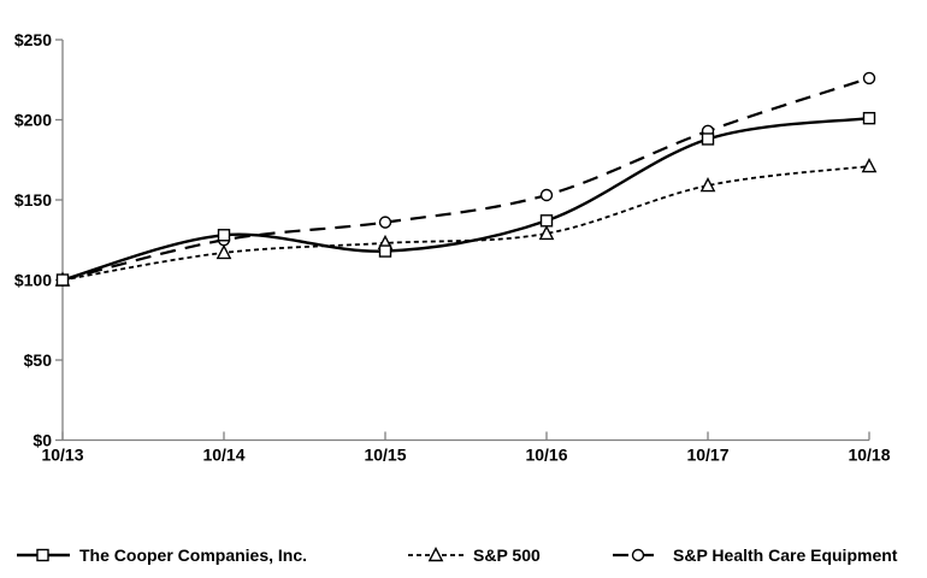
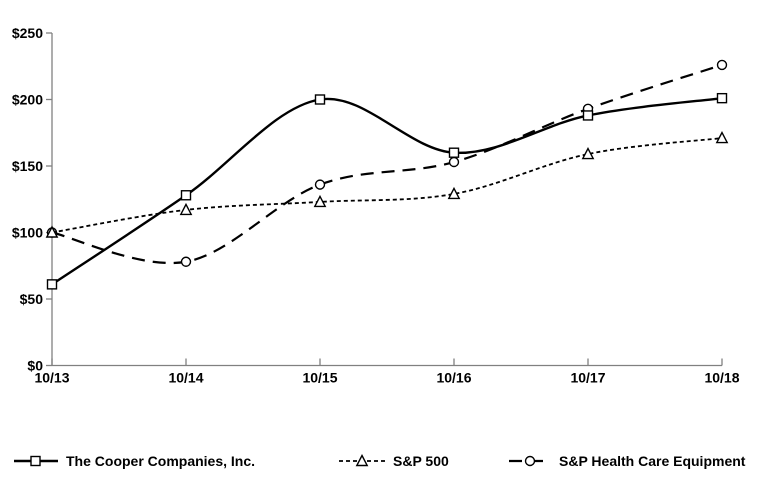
The Cooper Companies, Inc./10/13: $100 -> $61
S&P Health Care Equipment/10/14: $125 -> $78
The Cooper Companies, Inc./10/15: $118 -> $200
The Cooper Companies, Inc./10/16: $137 -> $160
